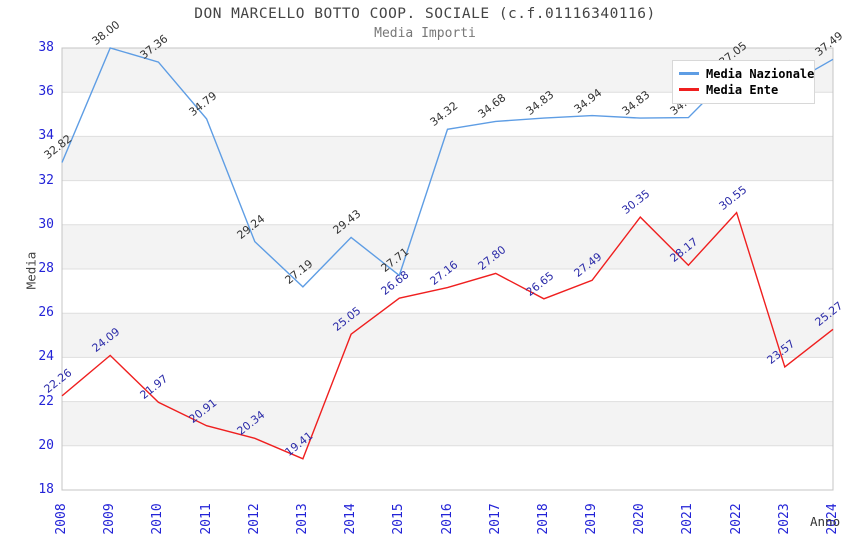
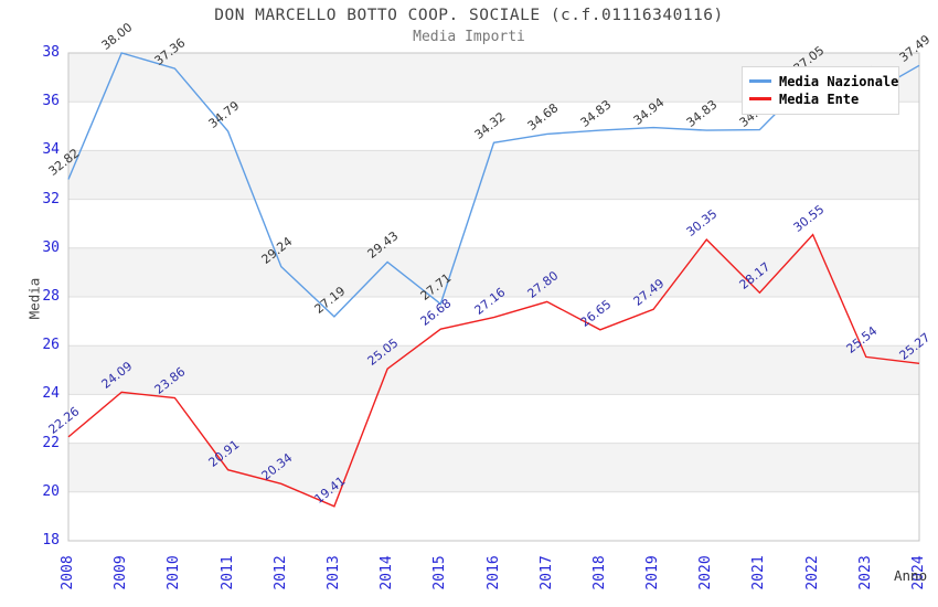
Media Ente/2010: 21.97 -> 23.86
Media Ente/2023: 23.57 -> 25.54
